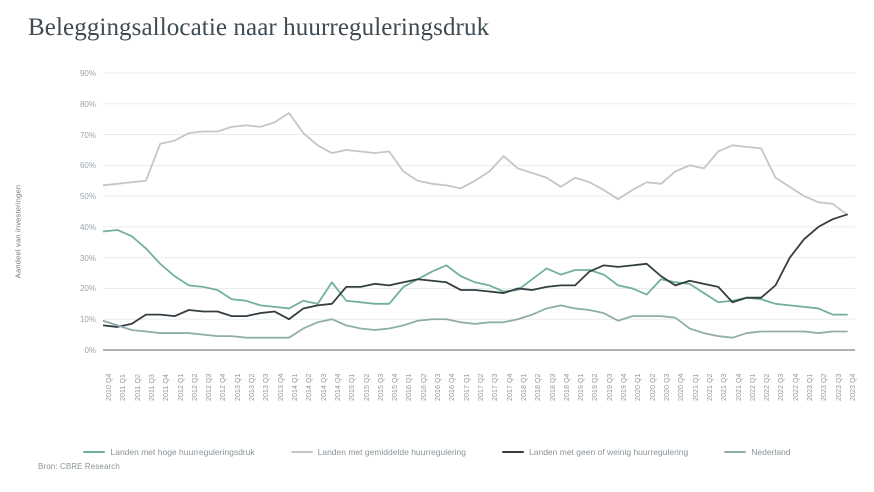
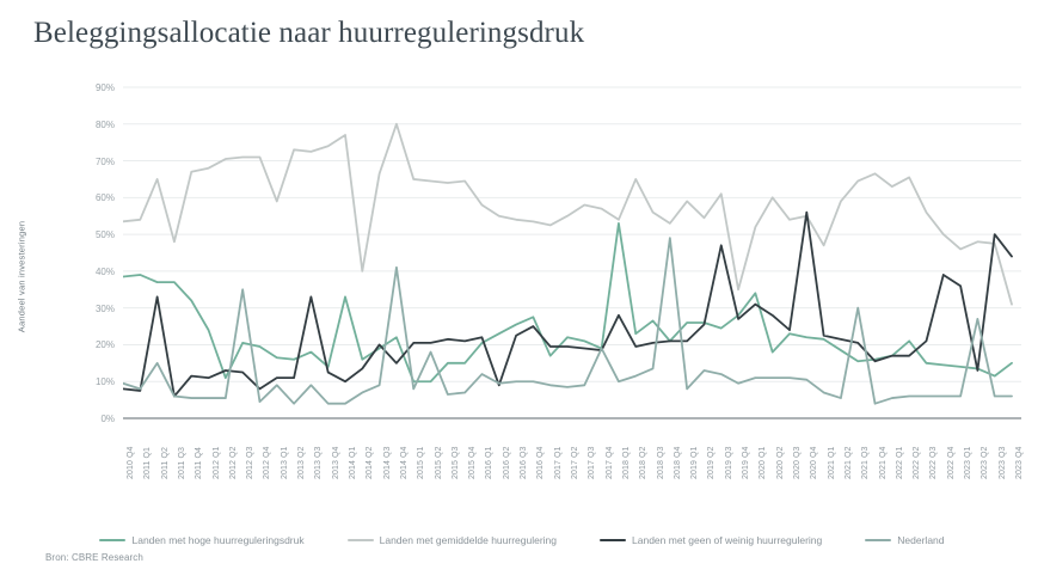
Landen met gemiddelde huurregulering/2011 Q2: 54% -> 65%
Landen met geen of weinig huurregulering/2011 Q2: 8% -> 33%
Nederland/2011 Q2: 6% -> 15%
Landen met hoge huurreguleringsdruk/2011 Q3: 33% -> 37%
Landen met gemiddelde huurregulering/2011 Q3: 55% -> 48%
Landen met geen of weinig huurregulering/2011 Q3: 12% -> 6%
Landen met hoge huurreguleringsdruk/2011 Q4: 28% -> 32%
Landen met hoge huurreguleringsdruk/2012 Q2: 21% -> 11%
Nederland/2012 Q3: 5% -> 35%
Landen met geen of weinig huurregulering/2012 Q4: 12% -> 8%
Landen met gemiddelde huurregulering/2013 Q1: 72% -> 59%
Nederland/2013 Q1: 4% -> 9%
Landen met hoge huurreguleringsdruk/2013 Q3: 14% -> 18%
Landen met geen of weinig huurregulering/2013 Q3: 12% -> 33%
Nederland/2013 Q3: 4% -> 9%
Landen met hoge huurreguleringsdruk/2014 Q1: 14% -> 33%
Landen met gemiddelde huurregulering/2014 Q2: 70% -> 40%
Landen met hoge huurreguleringsdruk/2014 Q3: 15% -> 19%
Landen met geen of weinig huurregulering/2014 Q3: 14% -> 20%
Landen met gemiddelde huurregulering/2014 Q4: 64% -> 80%
Nederland/2014 Q4: 10% -> 41%
Landen met hoge huurreguleringsdruk/2015 Q1: 16% -> 10%
Landen met hoge huurreguleringsdruk/2015 Q2: 16% -> 10%
Nederland/2015 Q2: 7% -> 18%
Nederland/2016 Q1: 8% -> 12%
Landen met geen of weinig huurregulering/2016 Q2: 23% -> 9%
Landen met geen of weinig huurregulering/2016 Q4: 22% -> 25%
Landen met hoge huurreguleringsdruk/2017 Q1: 24% -> 17%
Landen met gemiddelde huurregulering/2017 Q4: 63% -> 57%
Nederland/2017 Q4: 9% -> 19%
Landen met hoge huurreguleringsdruk/2018 Q1: 20% -> 53%
Landen met gemiddelde huurregulering/2018 Q1: 59% -> 54%
Landen met geen of weinig huurregulering/2018 Q1: 20% -> 28%
Landen met gemiddelde huurregulering/2018 Q2: 58% -> 65%
Landen met hoge huurreguleringsdruk/2018 Q4: 24% -> 21%
Nederland/2018 Q4: 14% -> 49%
Landen met gemiddelde huurregulering/2019 Q1: 56% -> 59%
Nederland/2019 Q1: 14% -> 8%
Landen met gemiddelde huurregulering/2019 Q3: 52% -> 61%
Landen met geen of weinig huurregulering/2019 Q3: 28% -> 47%
Landen met hoge huurreguleringsdruk/2019 Q4: 21% -> 28%
Landen met gemiddelde huurregulering/2019 Q4: 49% -> 35%
Landen met hoge huurreguleringsdruk/2020 Q1: 20% -> 34%
Landen met geen of weinig huurregulering/2020 Q1: 28% -> 31%
Landen met gemiddelde huurregulering/2020 Q2: 54% -> 60%
Landen met gemiddelde huurregulering/2020 Q4: 58% -> 55%
Landen met geen of weinig huurregulering/2020 Q4: 21% -> 56%
Landen met gemiddelde huurregulering/2021 Q1: 60% -> 47%
Nederland/2021 Q3: 4% -> 30%
Landen met gemiddelde huurregulering/2022 Q1: 66% -> 63%
Landen met hoge huurreguleringsdruk/2022 Q2: 16% -> 21%
Landen met gemiddelde huurregulering/2022 Q4: 53% -> 50%
Landen met geen of weinig huurregulering/2022 Q4: 30% -> 39%
Landen met gemiddelde huurregulering/2023 Q1: 50% -> 46%
Landen met geen of weinig huurregulering/2023 Q2: 40% -> 13%
Nederland/2023 Q2: 6% -> 27%
Landen met geen of weinig huurregulering/2023 Q3: 42% -> 50%
Landen met hoge huurreguleringsdruk/2023 Q4: 12% -> 15%
Landen met gemiddelde huurregulering/2023 Q4: 44% -> 31%
